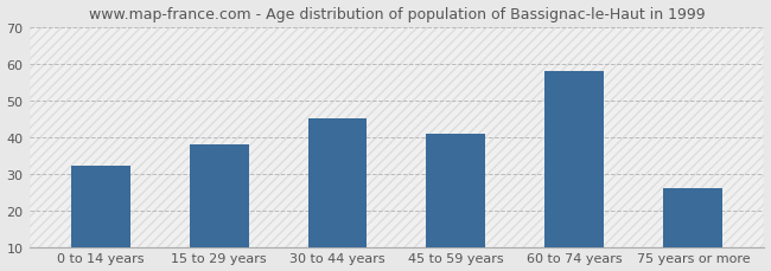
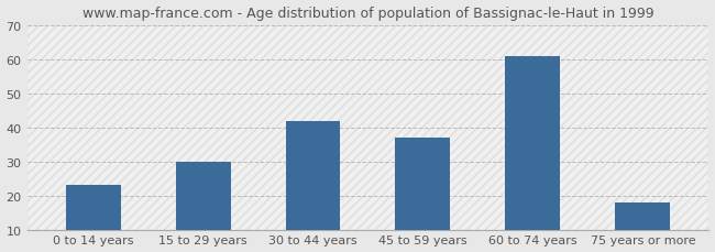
0 to 14 years: 32 -> 23
15 to 29 years: 38 -> 30
30 to 44 years: 45 -> 42
45 to 59 years: 41 -> 37
60 to 74 years: 58 -> 61
75 years or more: 26 -> 18
